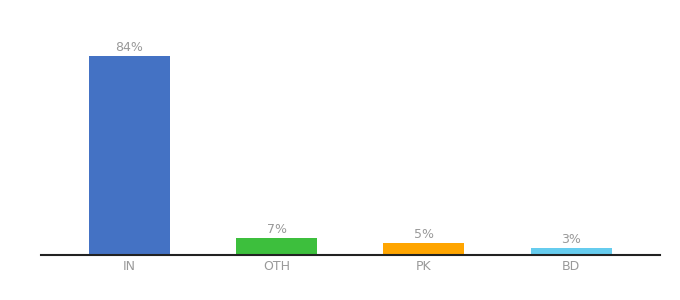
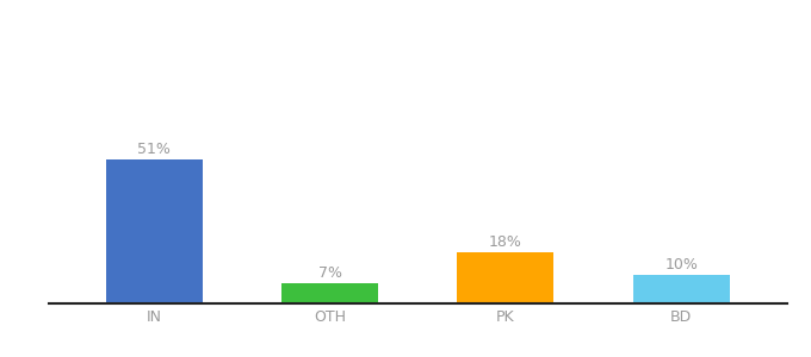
IN: 84% -> 51%
PK: 5% -> 18%
BD: 3% -> 10%
